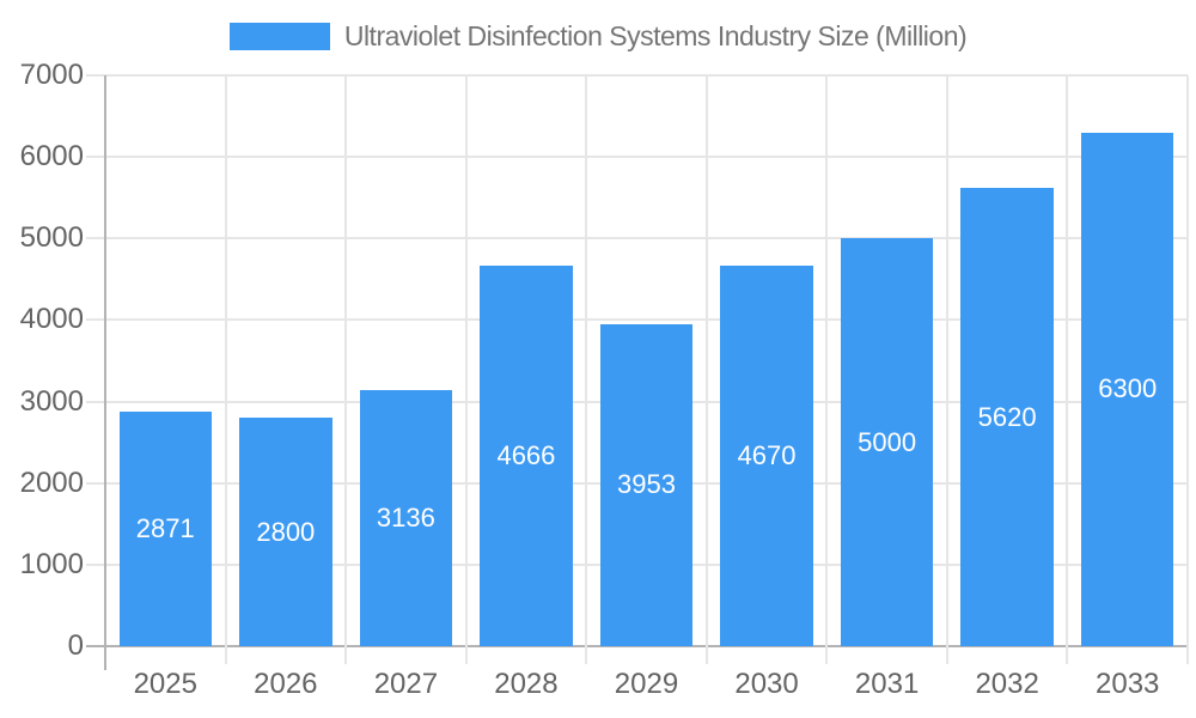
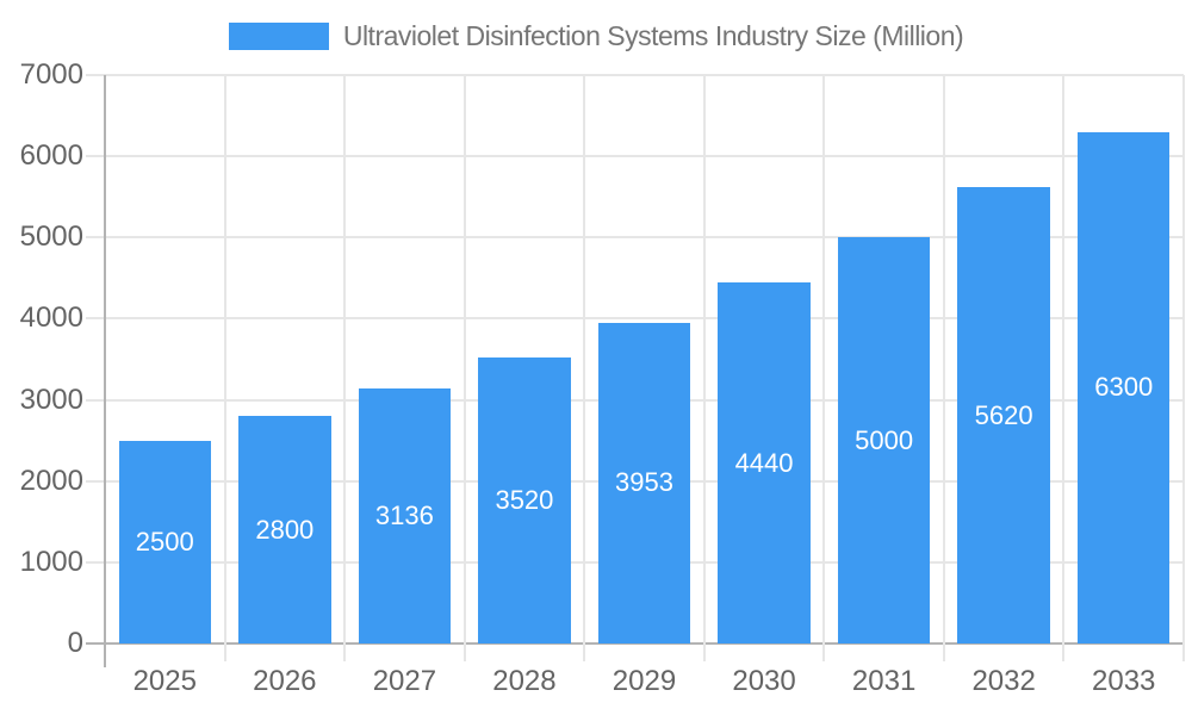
2025: 2871 -> 2500
2028: 4666 -> 3520
2030: 4670 -> 4440
